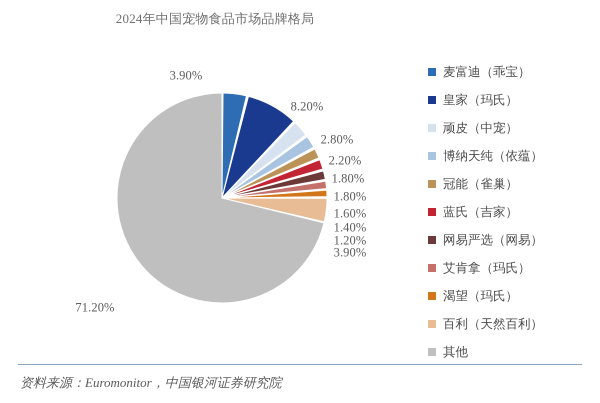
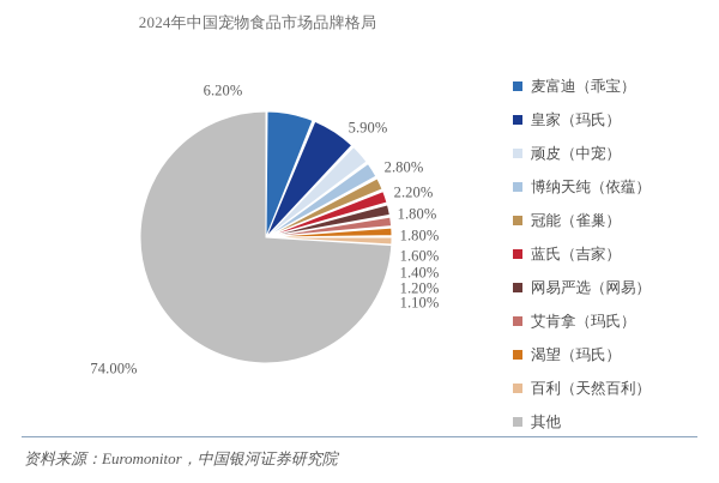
麦富迪（乖宝）: 3.90% -> 6.20%
皇家（玛氏）: 8.20% -> 5.90%
百利（天然百利）: 3.90% -> 1.10%
其他: 71.20% -> 74.00%
